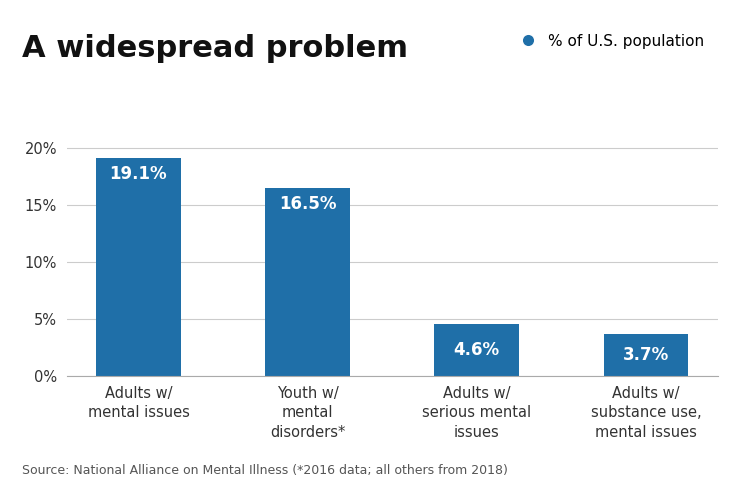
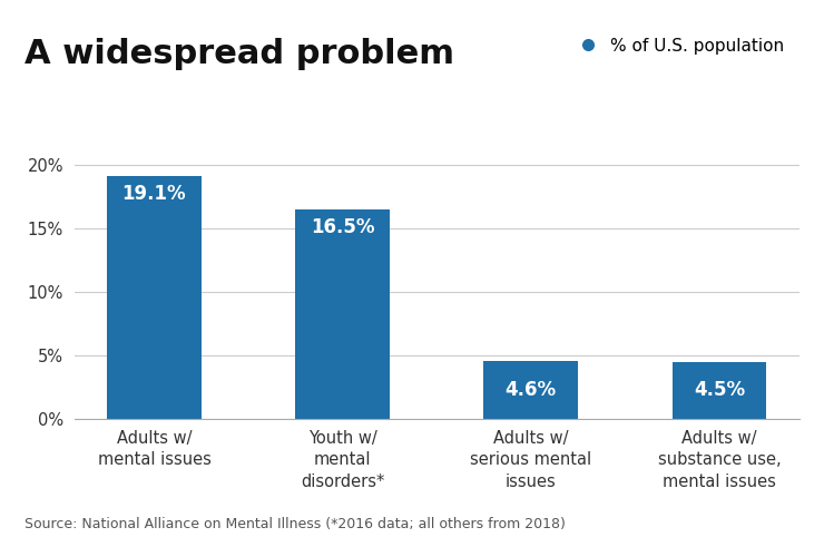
Adults w/ substance use, mental issues: 3.7% -> 4.5%
